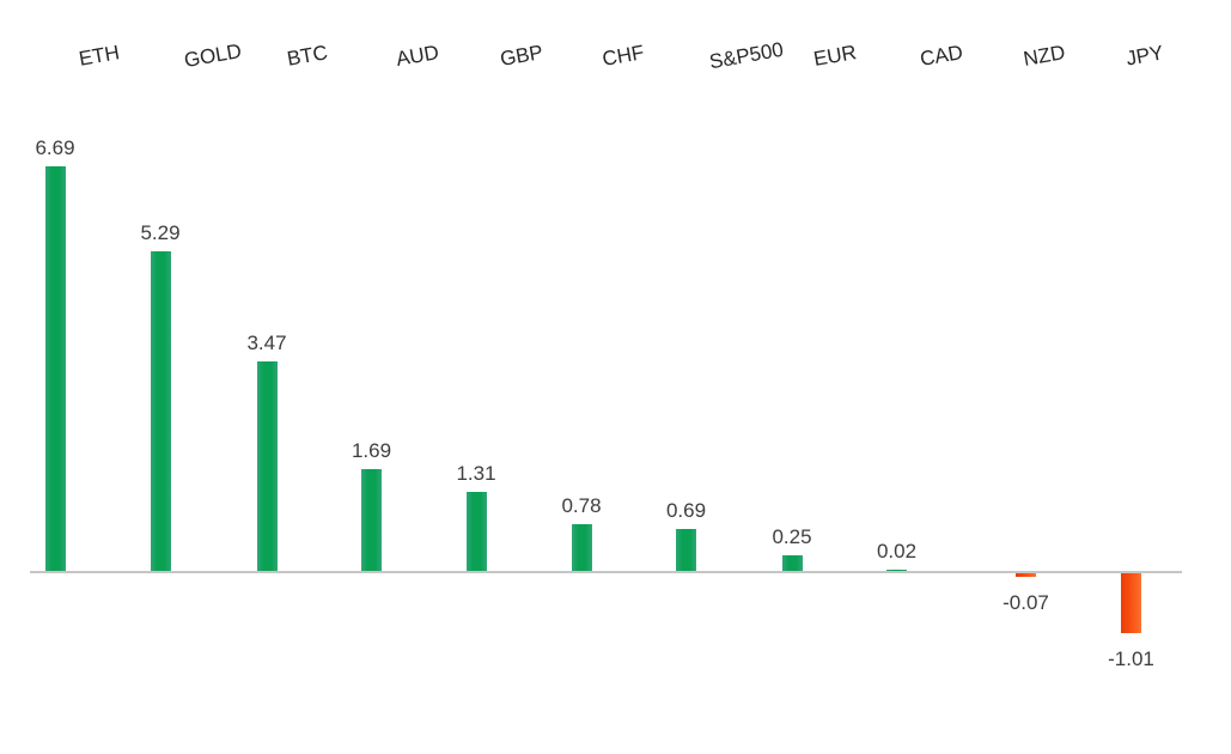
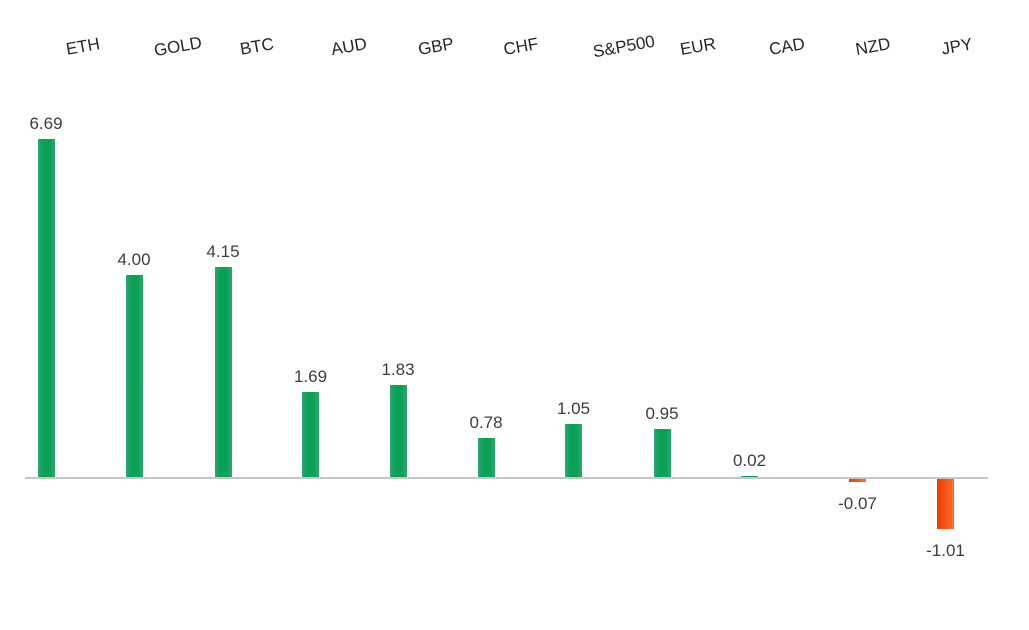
GOLD: 5.29 -> 4.00
BTC: 3.47 -> 4.15
GBP: 1.31 -> 1.83
S&P500: 0.69 -> 1.05
EUR: 0.25 -> 0.95
